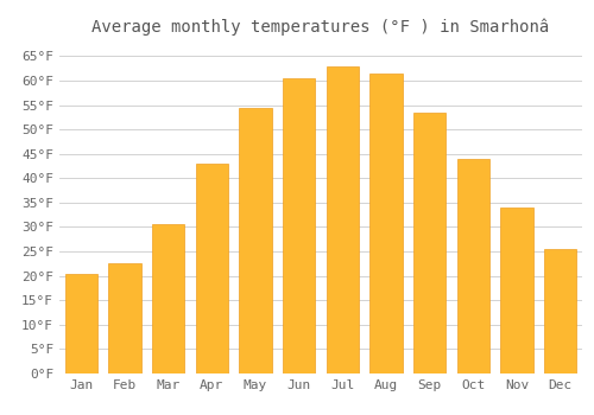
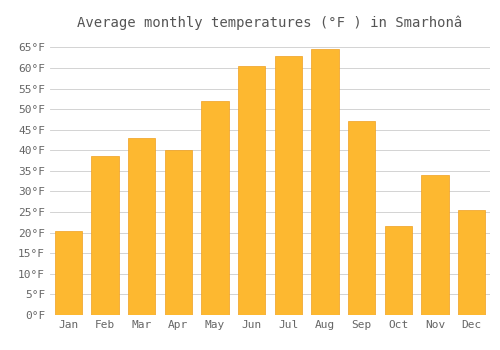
Feb: 22.5°F -> 38.5°F
Mar: 30.5°F -> 43.0°F
Apr: 43.0°F -> 40.0°F
May: 54.5°F -> 52.0°F
Aug: 61.5°F -> 64.5°F
Sep: 53.5°F -> 47.0°F
Oct: 44.0°F -> 21.5°F
